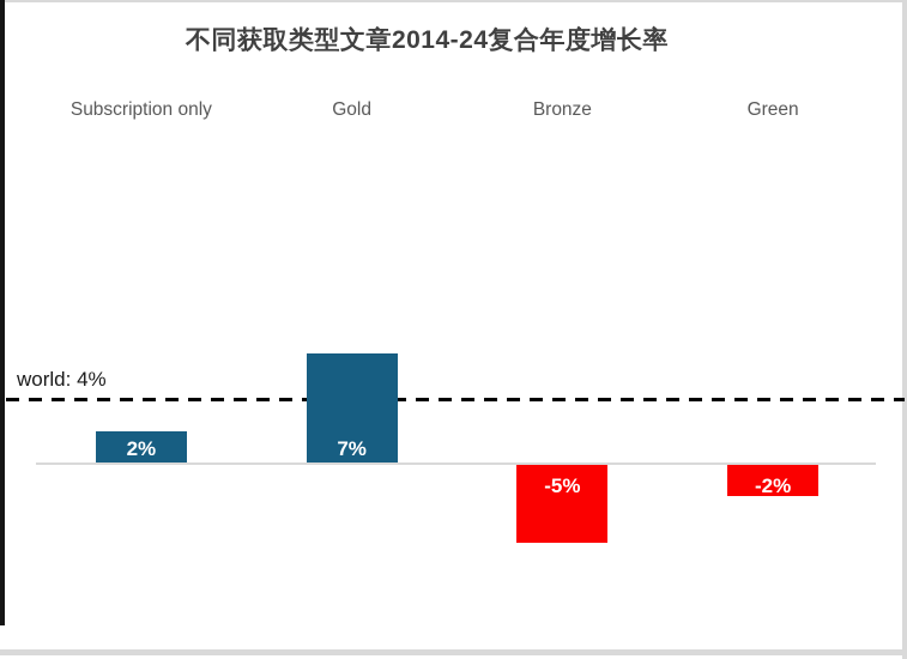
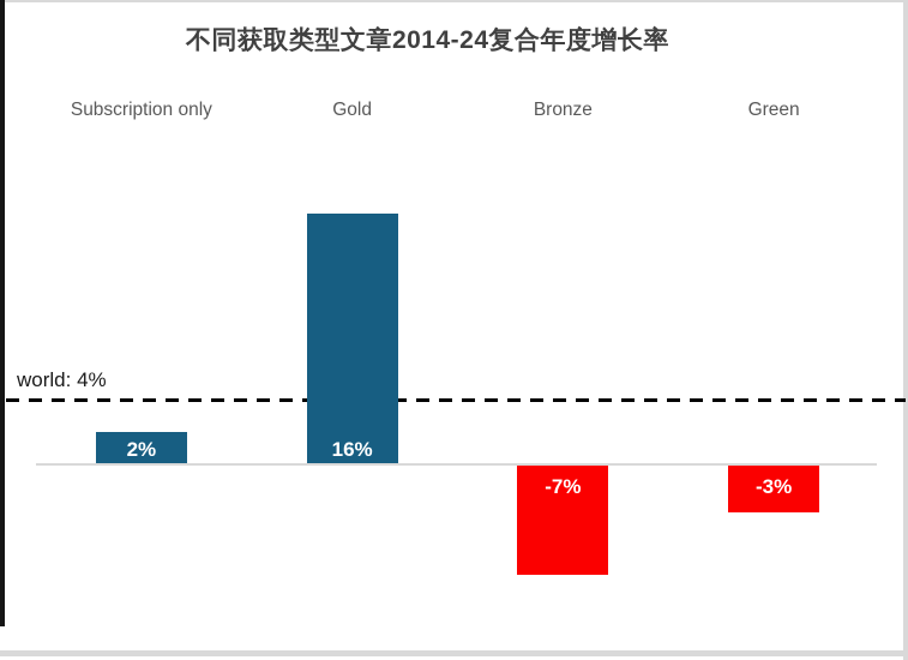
Gold: 7% -> 16%
Bronze: -5% -> -7%
Green: -2% -> -3%
